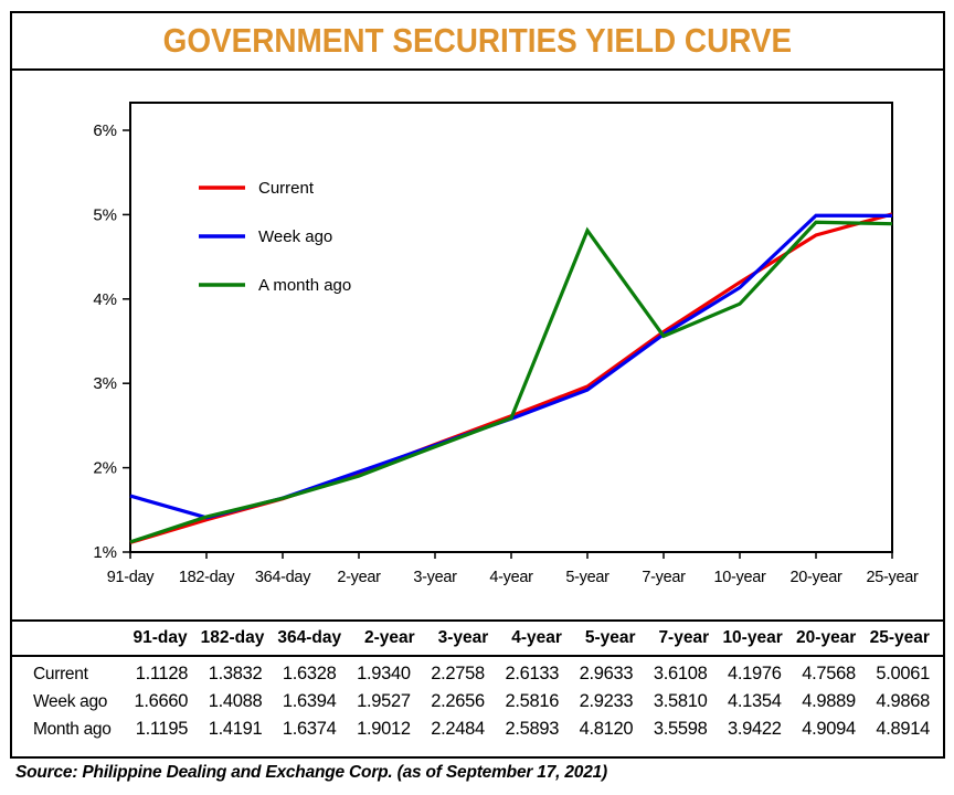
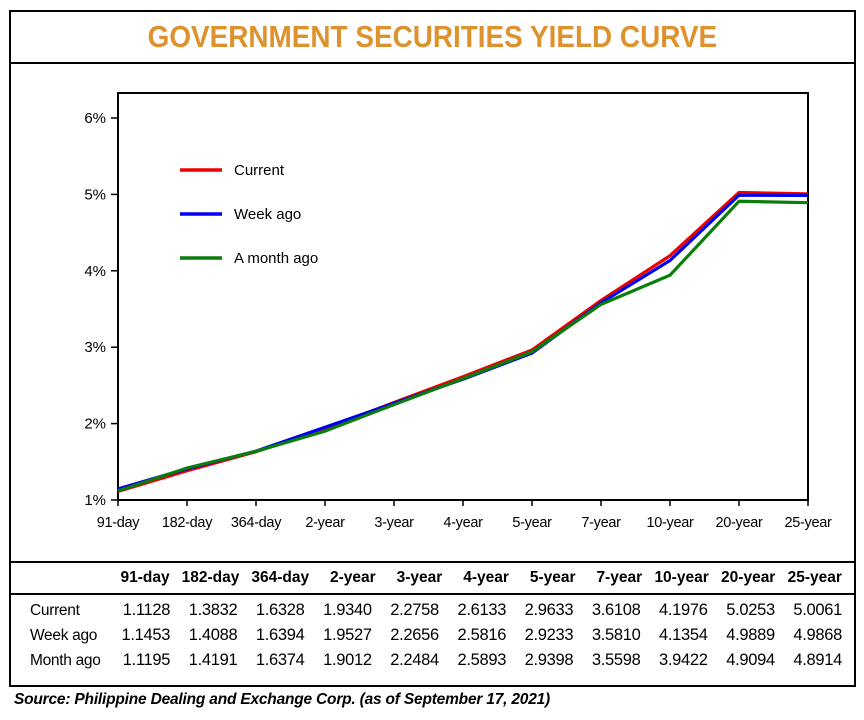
Week ago/91-day: 1.6660 -> 1.1453
A month ago/5-year: 4.8120 -> 2.9398
Current/20-year: 4.7568 -> 5.0253
